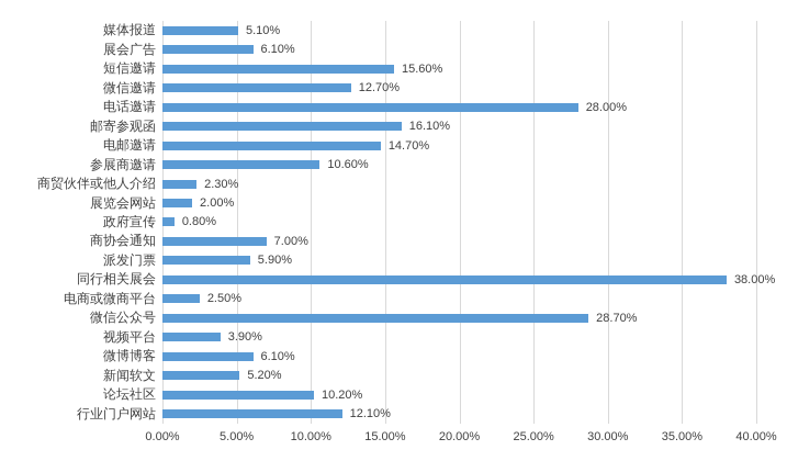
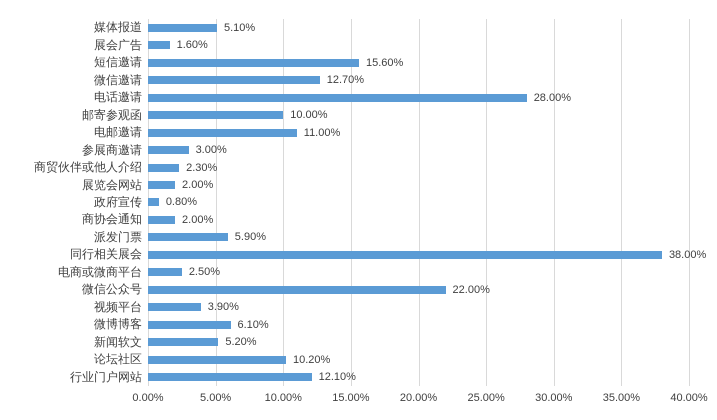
展会广告: 6.10% -> 1.60%
邮寄参观函: 16.10% -> 10.00%
电邮邀请: 14.70% -> 11.00%
参展商邀请: 10.60% -> 3.00%
商协会通知: 7.00% -> 2.00%
微信公众号: 28.70% -> 22.00%
